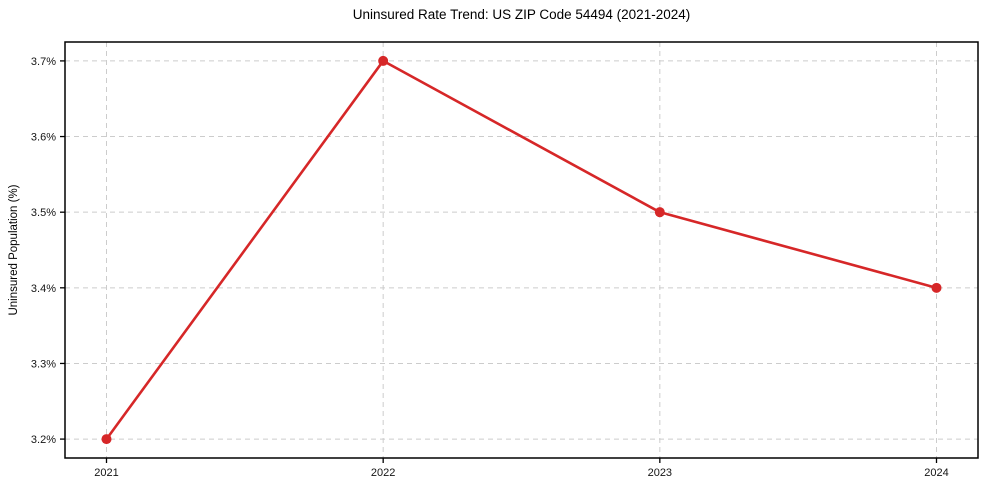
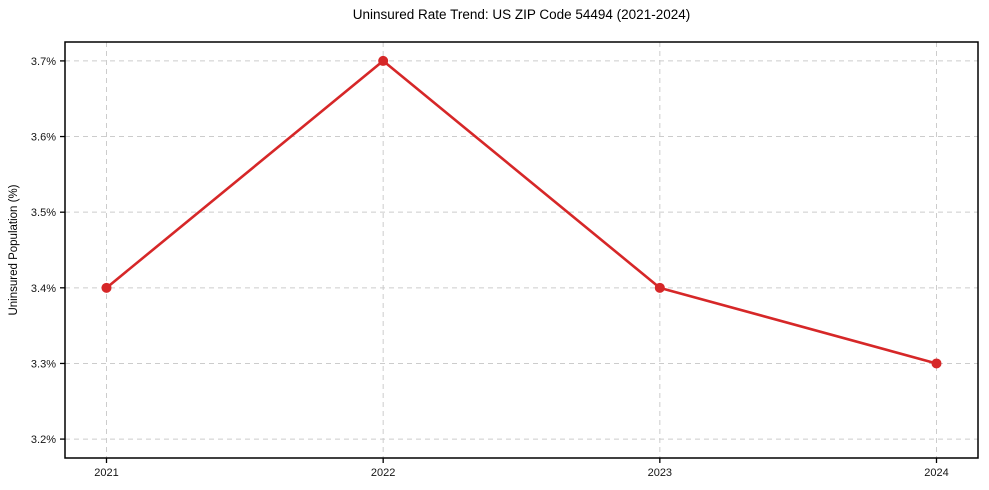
2021: 3.2% -> 3.4%
2023: 3.5% -> 3.4%
2024: 3.4% -> 3.3%
